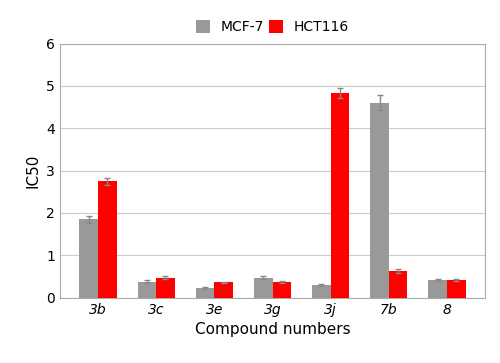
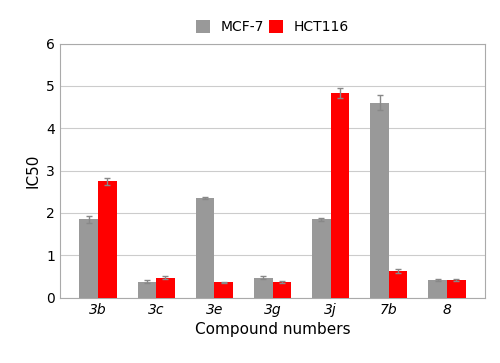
MCF-7/3e: 0.22 -> 2.35
MCF-7/3j: 0.30 -> 1.85
